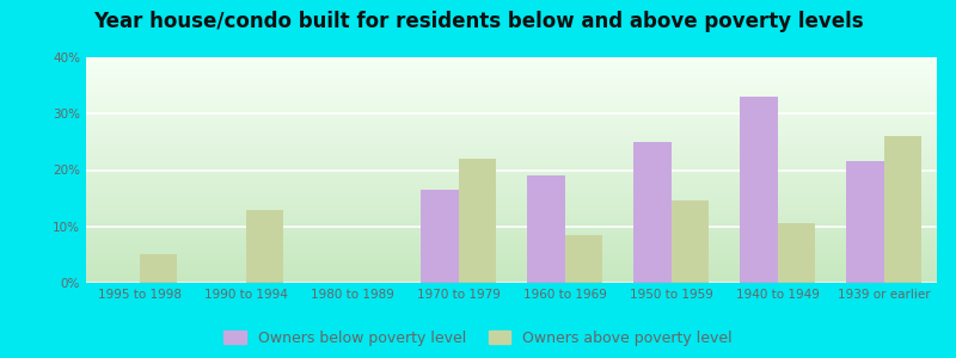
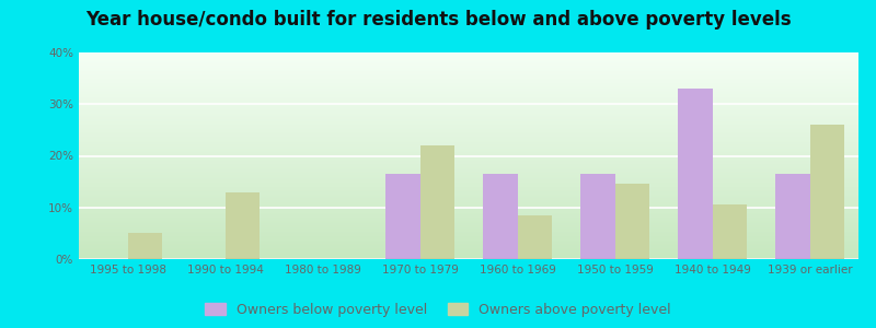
Owners below poverty level/1960 to 1969: 19.0% -> 16.5%
Owners below poverty level/1950 to 1959: 25.0% -> 16.5%
Owners below poverty level/1939 or earlier: 21.5% -> 16.5%
